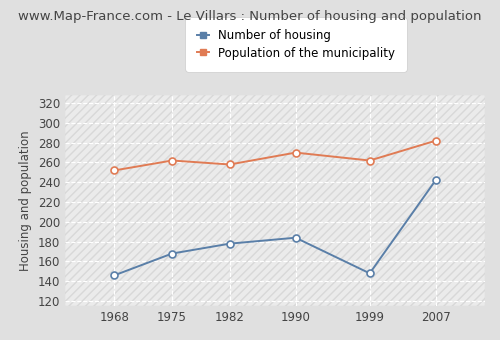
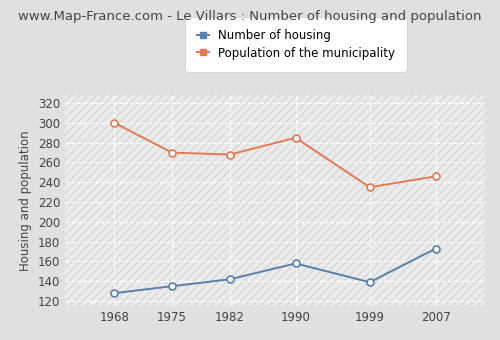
Number of housing/1968: 146 -> 128
Population of the municipality/1968: 252 -> 300
Number of housing/1975: 168 -> 135
Population of the municipality/1975: 262 -> 270
Number of housing/1982: 178 -> 142
Population of the municipality/1982: 258 -> 268
Number of housing/1990: 184 -> 158
Population of the municipality/1990: 270 -> 285
Number of housing/1999: 148 -> 139
Population of the municipality/1999: 262 -> 235
Number of housing/2007: 242 -> 173
Population of the municipality/2007: 282 -> 246
